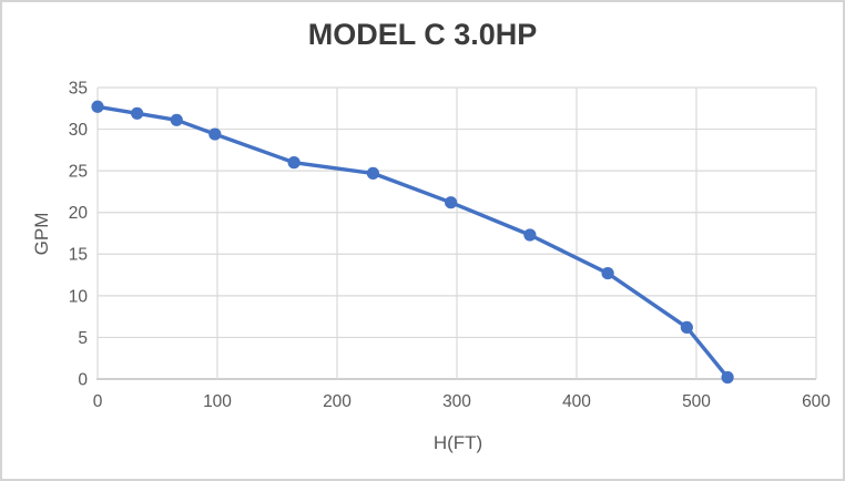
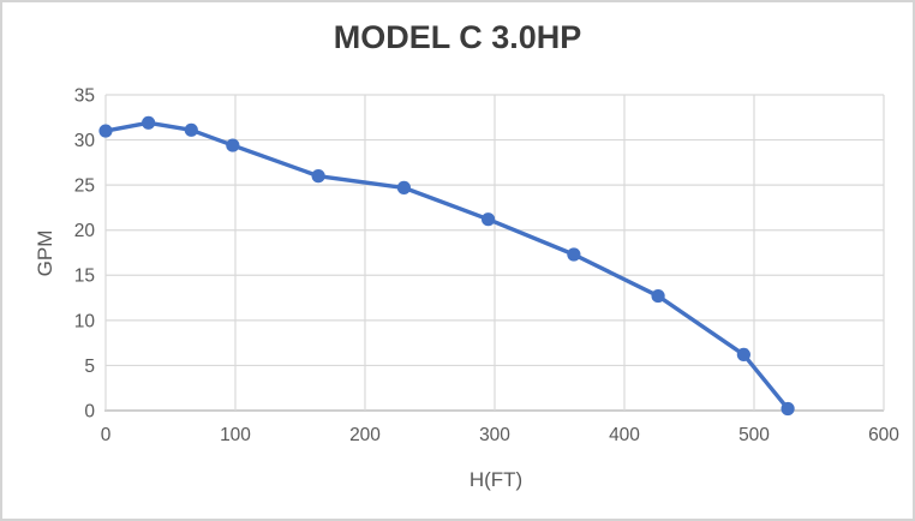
0: 33 -> 31
